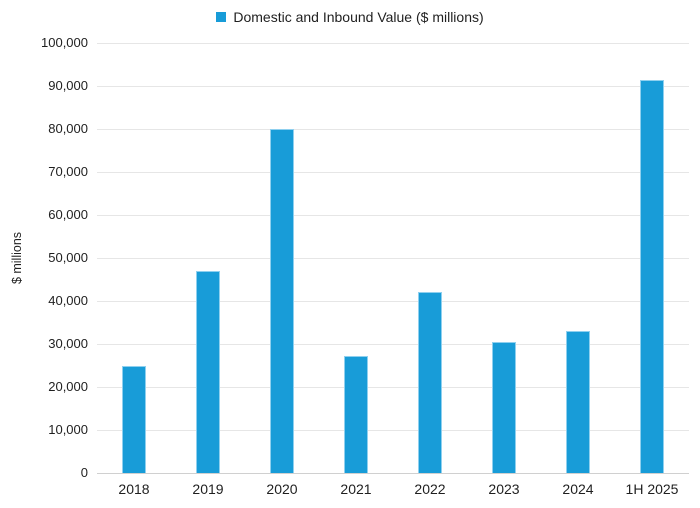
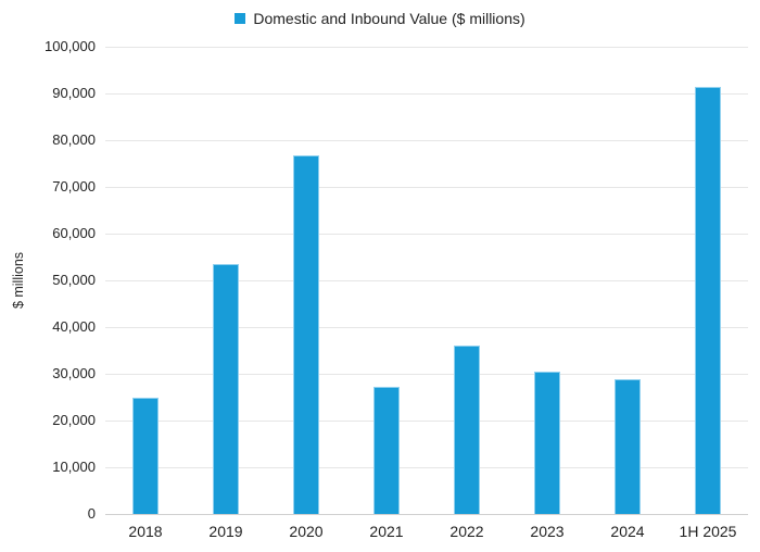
2019: 47000 -> 54000
2020: 80000 -> 77000
2022: 42000 -> 36000
2024: 33000 -> 29000
